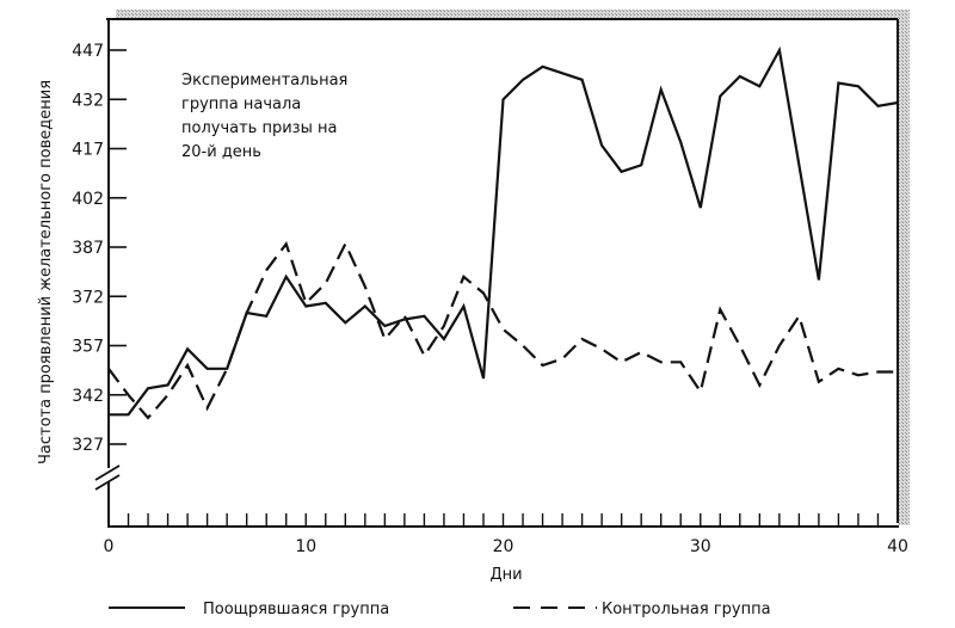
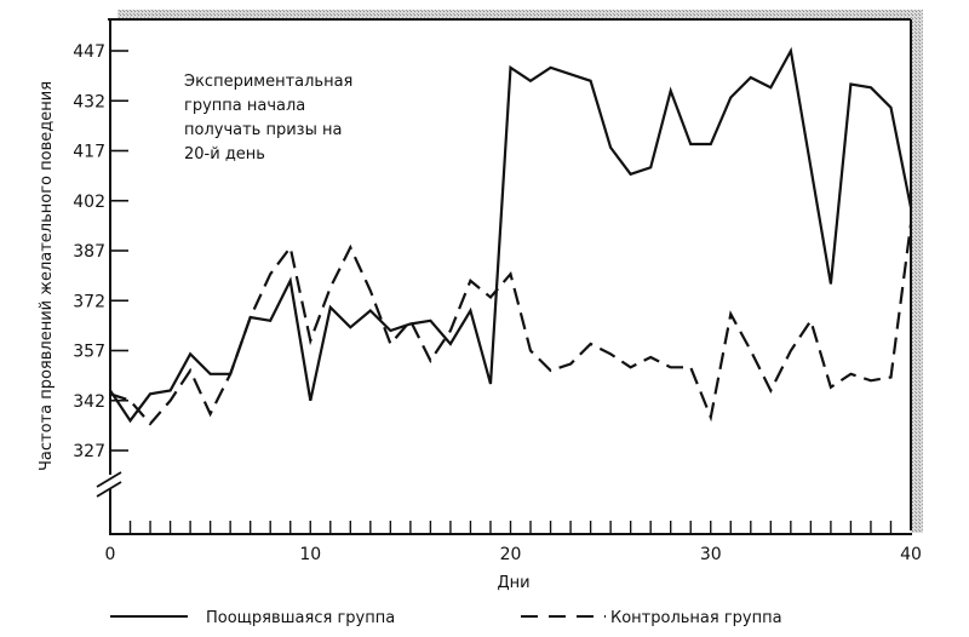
Поощрявшаяся группа/0: 336 -> 345
Контрольная группа/0: 350 -> 344
Поощрявшаяся группа/10: 369 -> 342
Контрольная группа/10: 370 -> 360
Поощрявшаяся группа/20: 432 -> 442
Контрольная группа/20: 362 -> 380
Поощрявшаяся группа/30: 399 -> 419
Контрольная группа/30: 343 -> 337
Поощрявшаяся группа/40: 431 -> 400
Контрольная группа/40: 349 -> 395
